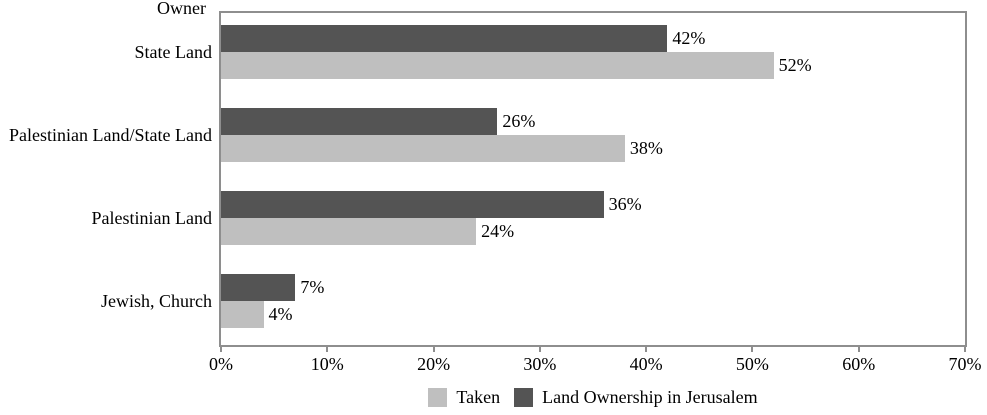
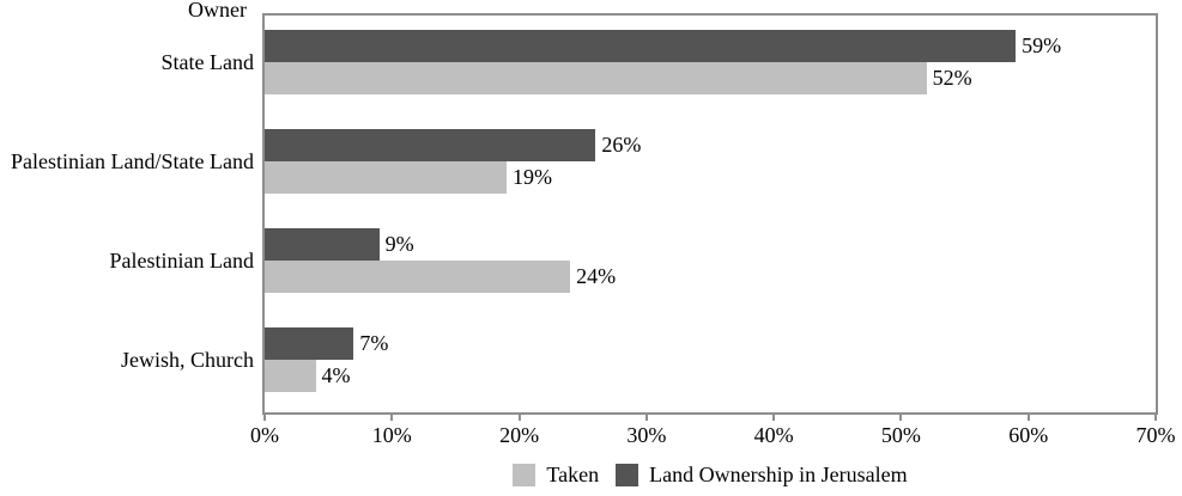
Land Ownership in Jerusalem/State Land: 42% -> 59%
Taken/Palestinian Land/State Land: 38% -> 19%
Land Ownership in Jerusalem/Palestinian Land: 36% -> 9%
